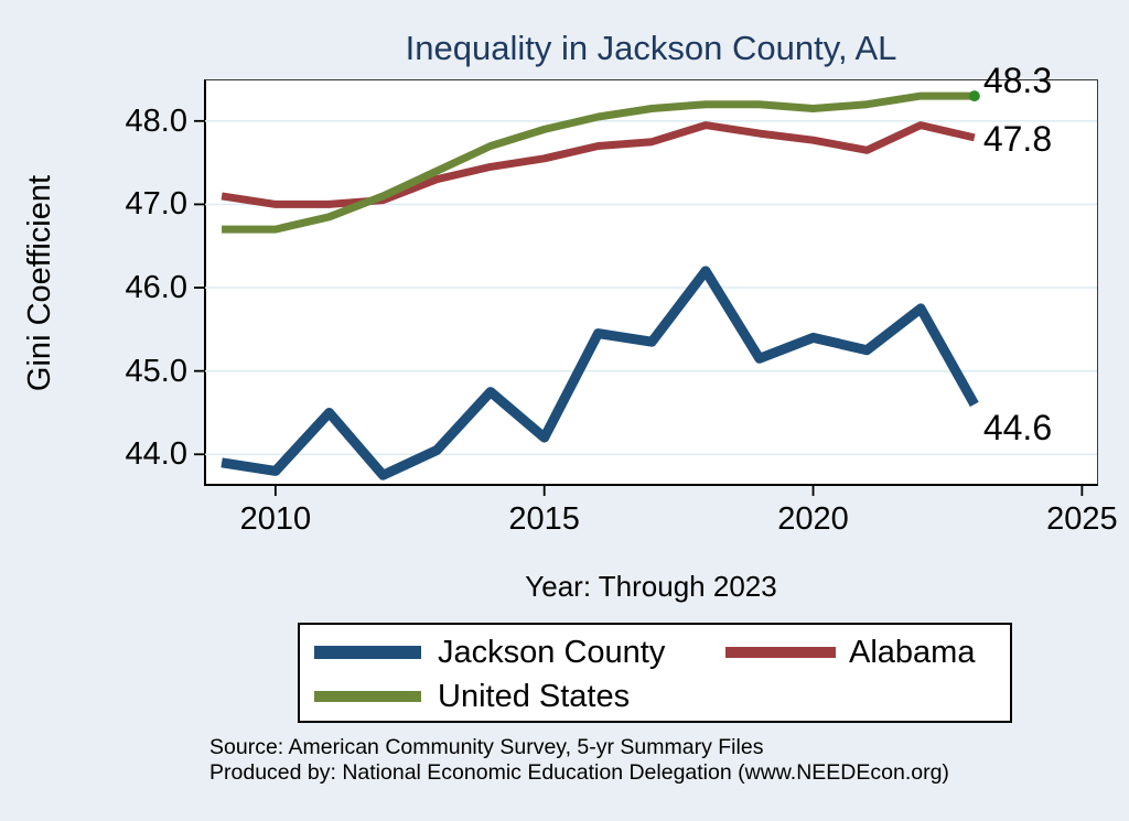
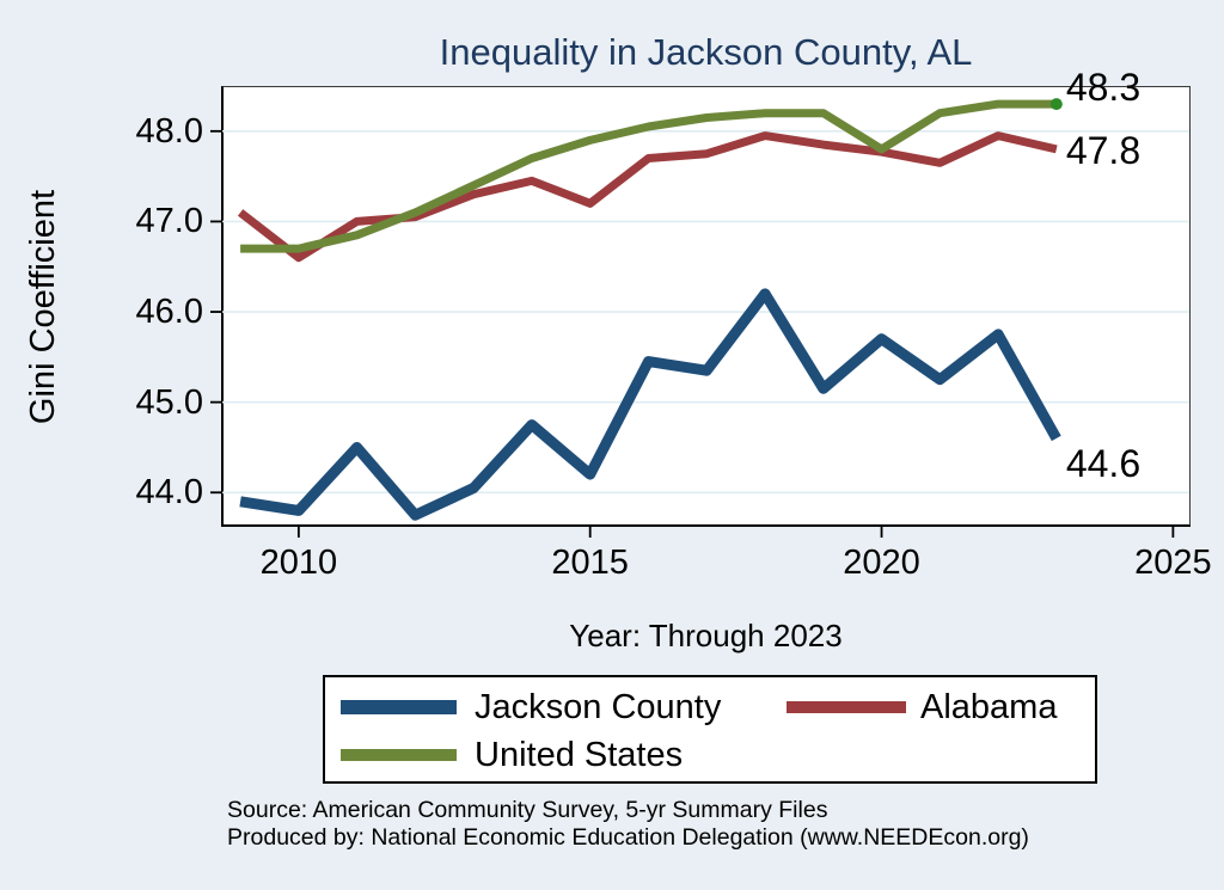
Alabama/2010: 47.0 -> 46.6
Alabama/2015: 47.5 -> 47.2
Jackson County/2020: 45.4 -> 45.7
United States/2020: 48.1 -> 47.8
